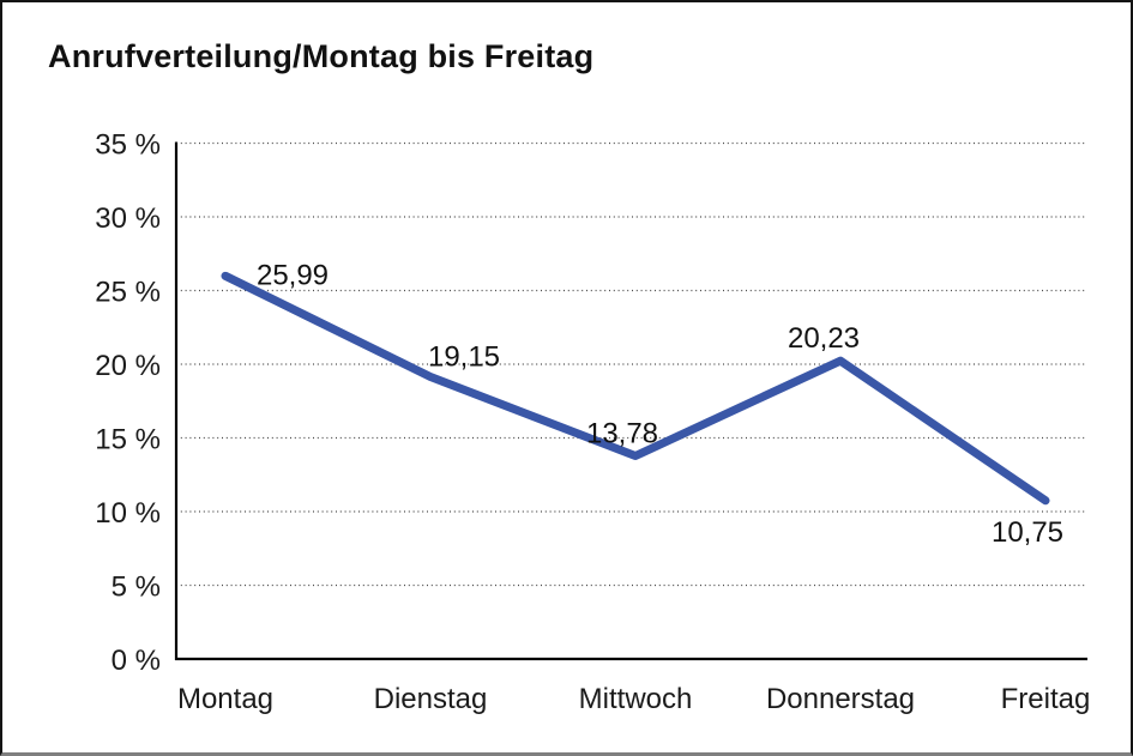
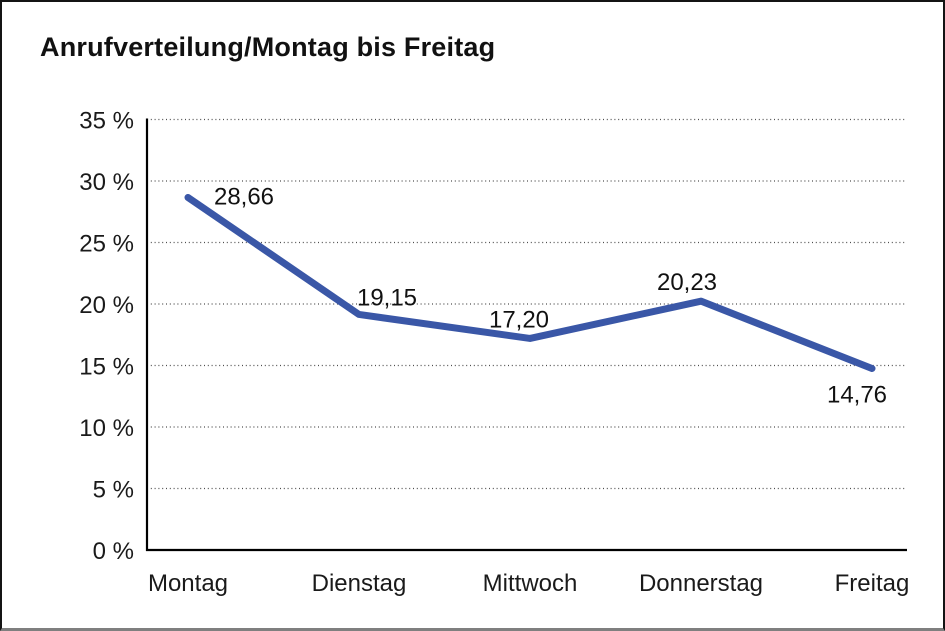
Montag: 25,99 -> 28,66
Mittwoch: 13,78 -> 17,20
Freitag: 10,75 -> 14,76
